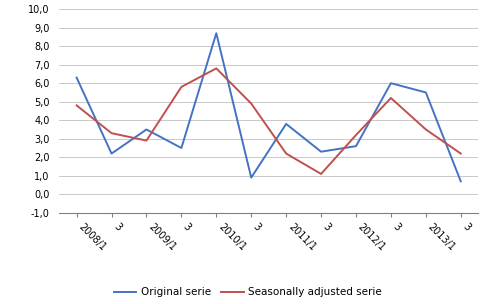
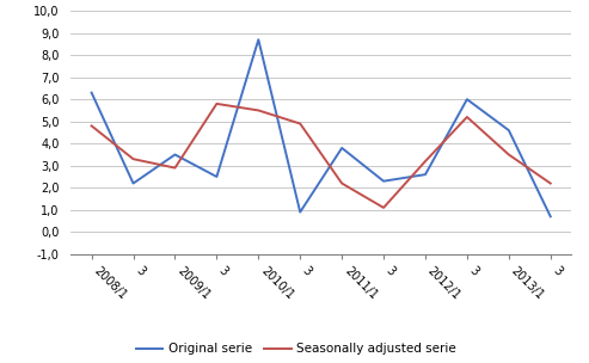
Seasonally adjusted serie/2010/1: 6,8 -> 5,5
Original serie/2013/1: 5,5 -> 4,6
